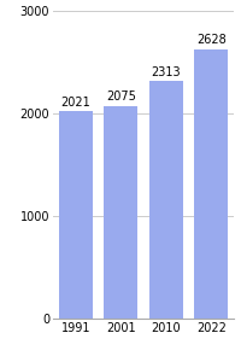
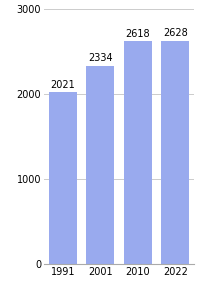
2001: 2075 -> 2334
2010: 2313 -> 2618
